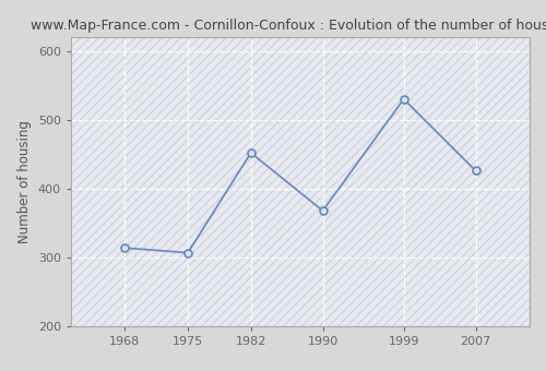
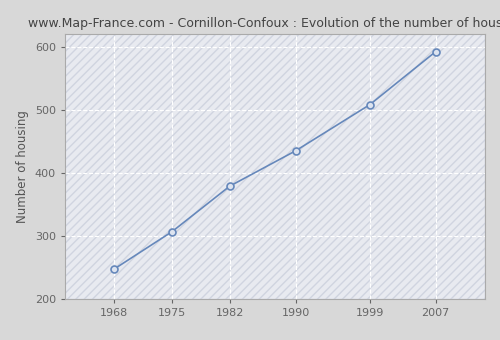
1968: 314 -> 248
1982: 452 -> 379
1990: 368 -> 435
1999: 530 -> 508
2007: 426 -> 592
